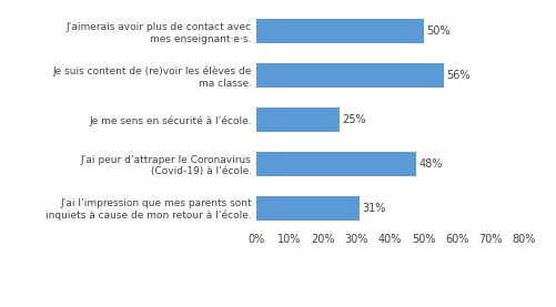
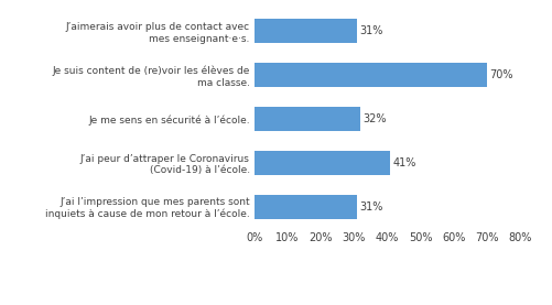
J’aimerais avoir plus de contact avec mes enseignant·e·s.: 50% -> 31%
Je suis content de (re)voir les élèves de ma classe.: 56% -> 70%
Je me sens en sécurité à l’école.: 25% -> 32%
J’ai peur d’attraper le Coronavirus (Covid-19) à l’école.: 48% -> 41%
